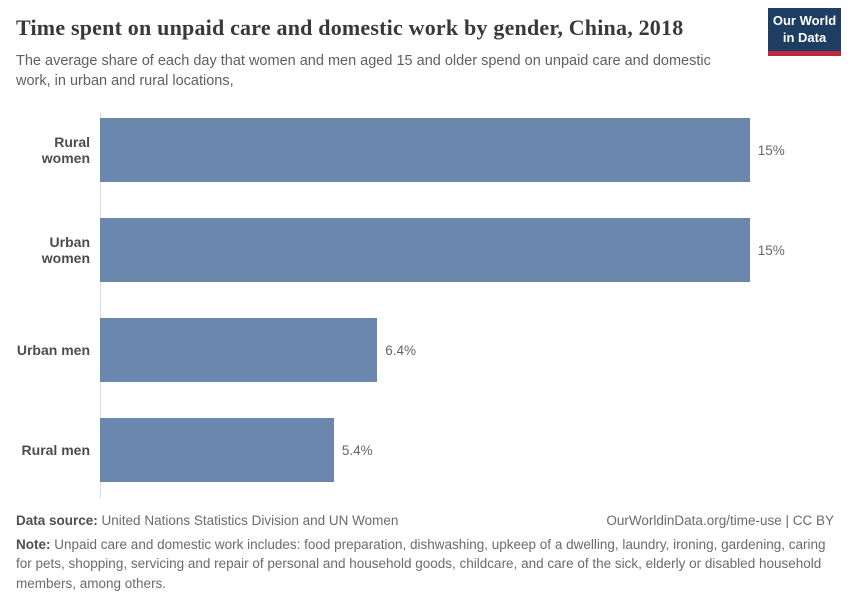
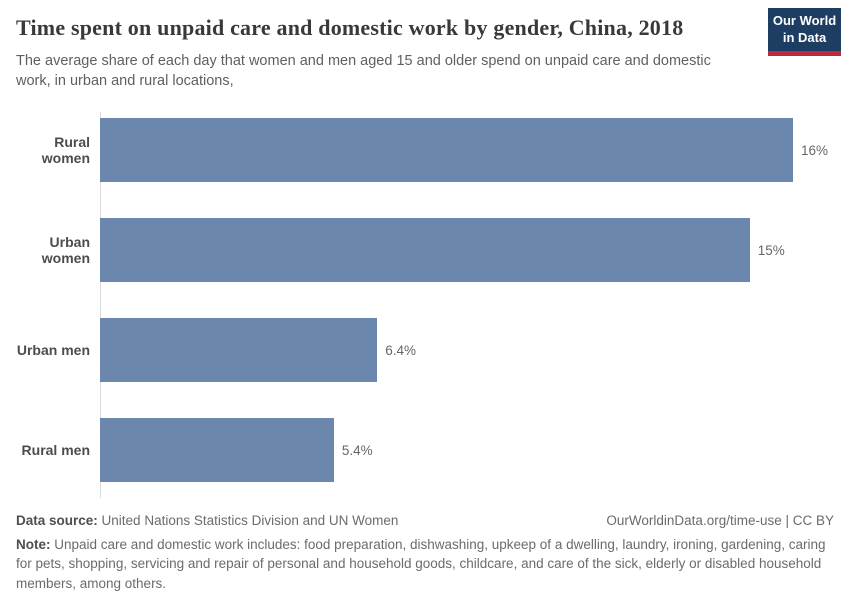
Rural women: 15% -> 16%
